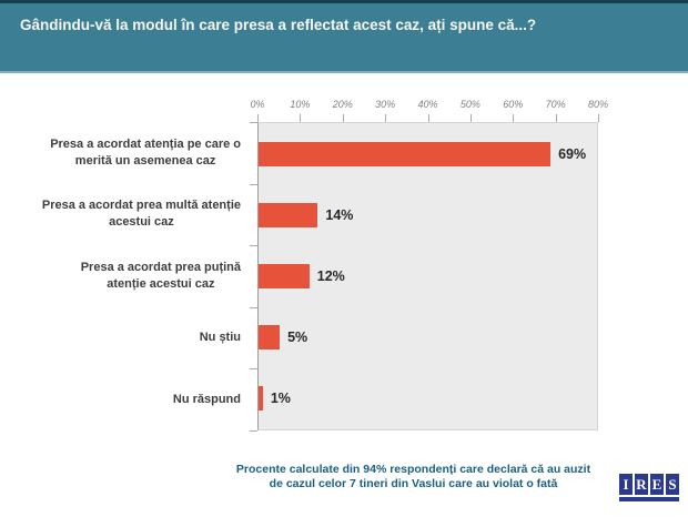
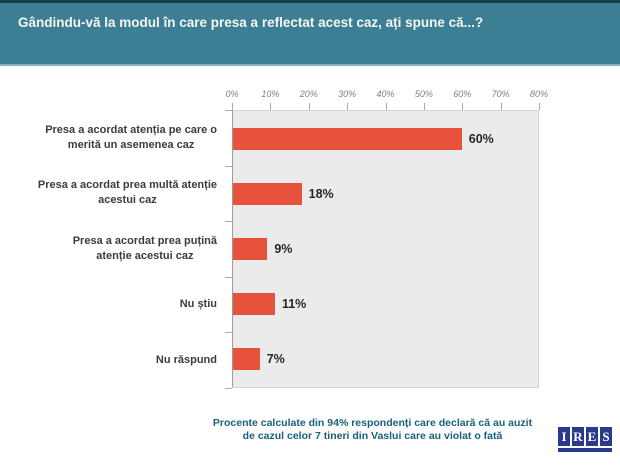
Presa a acordat atenția pe care o merită un asemenea caz: 69% -> 60%
Presa a acordat prea multă atenție acestui caz: 14% -> 18%
Presa a acordat prea puțină atenție acestui caz: 12% -> 9%
Nu știu: 5% -> 11%
Nu răspund: 1% -> 7%
